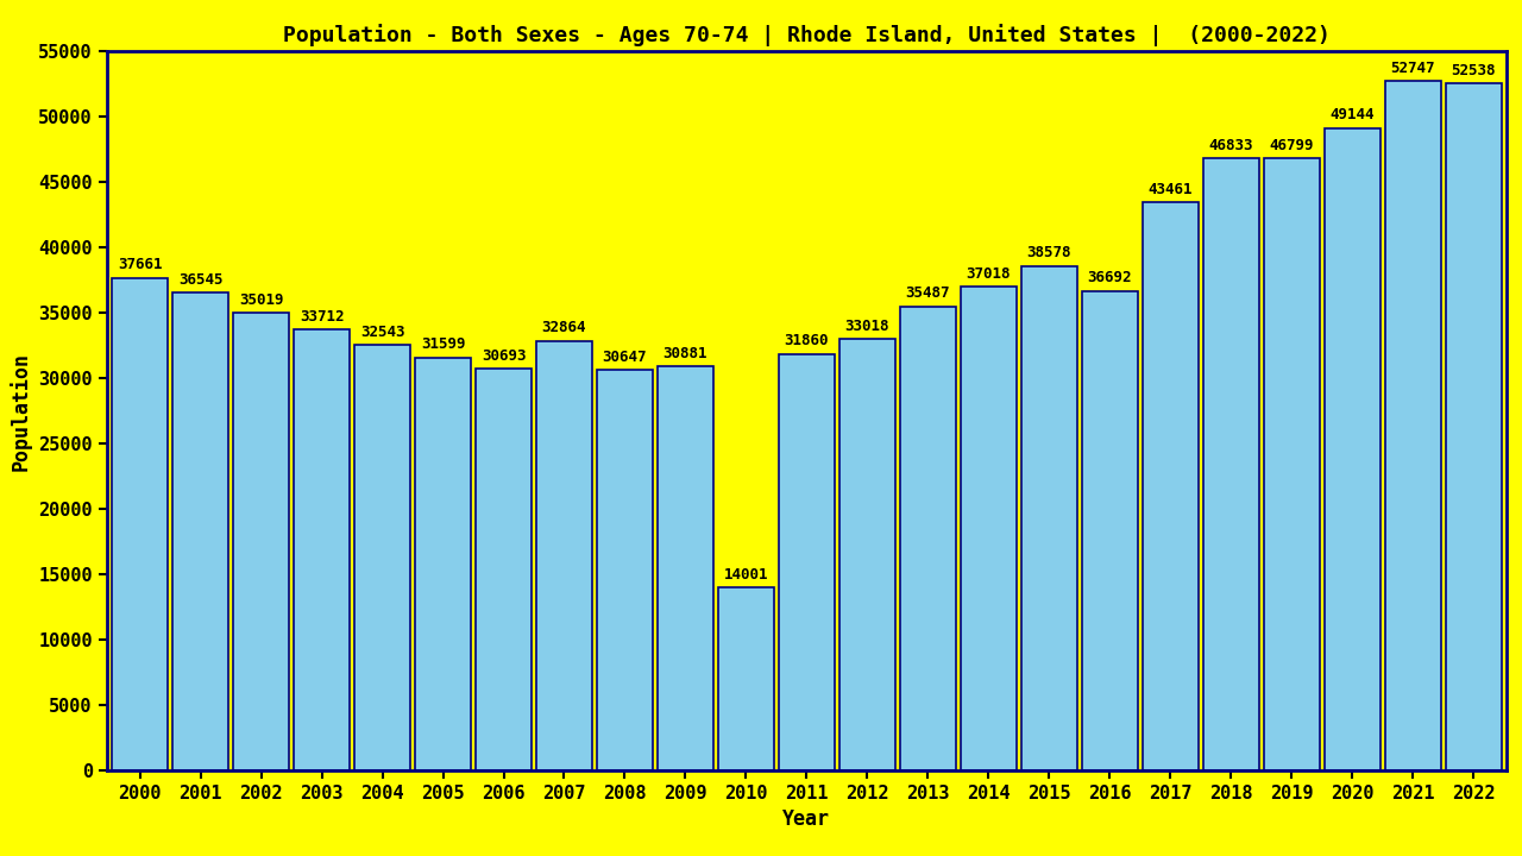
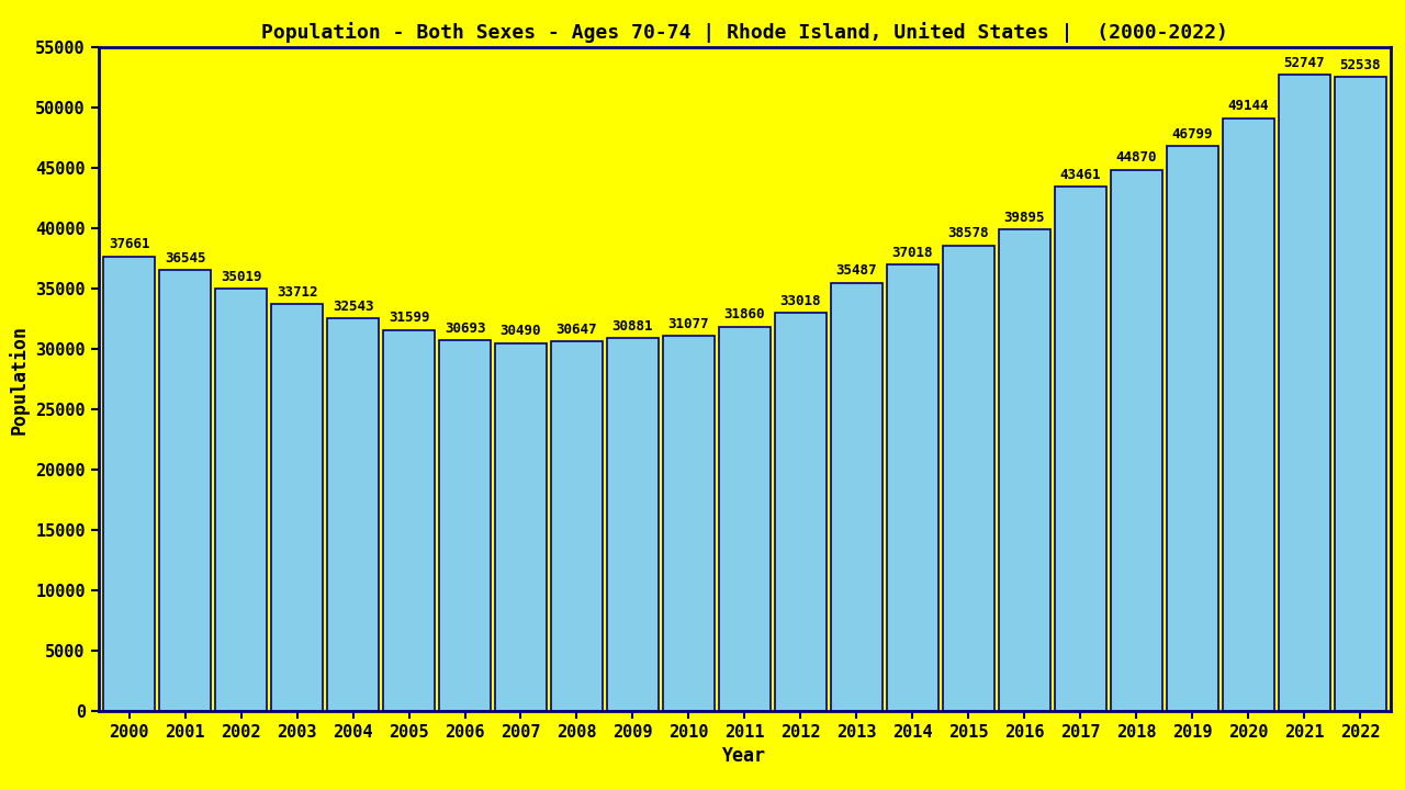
2007: 32864 -> 30490
2010: 14001 -> 31077
2016: 36692 -> 39895
2018: 46833 -> 44870
